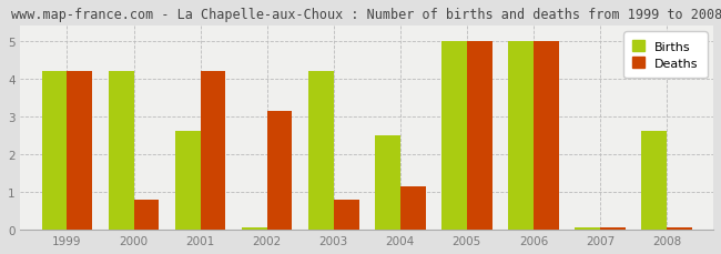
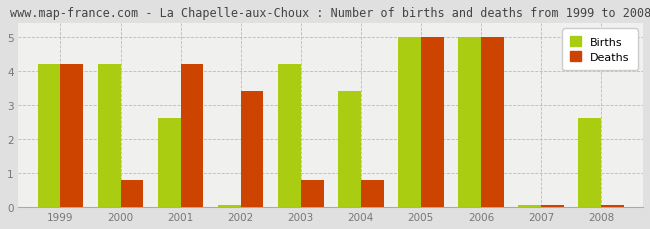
Deaths/2002: 3.15 -> 3.40
Births/2004: 2.50 -> 3.40
Deaths/2004: 1.15 -> 0.80
